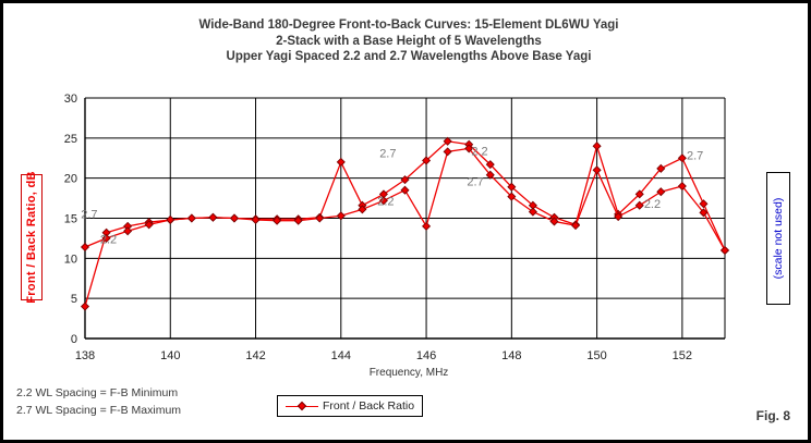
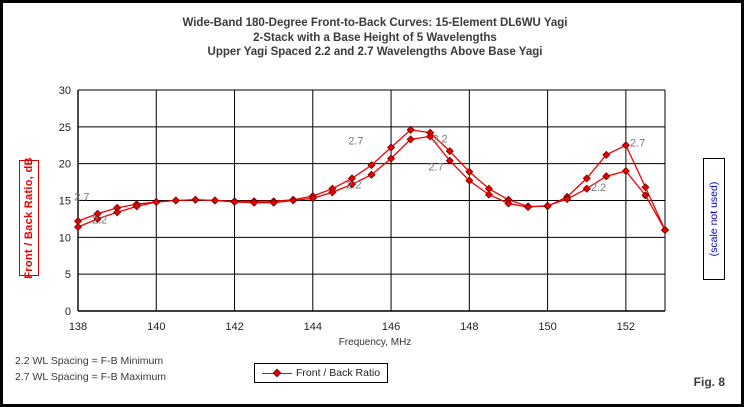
2.7 WL Spacing = F-B Maximum/138: 4 -> 12
2.7 WL Spacing = F-B Maximum/144: 22 -> 16
2.2 WL Spacing = F-B Minimum/146: 14 -> 21
2.7 WL Spacing = F-B Maximum/150: 24 -> 14
2.2 WL Spacing = F-B Minimum/150: 21 -> 14
